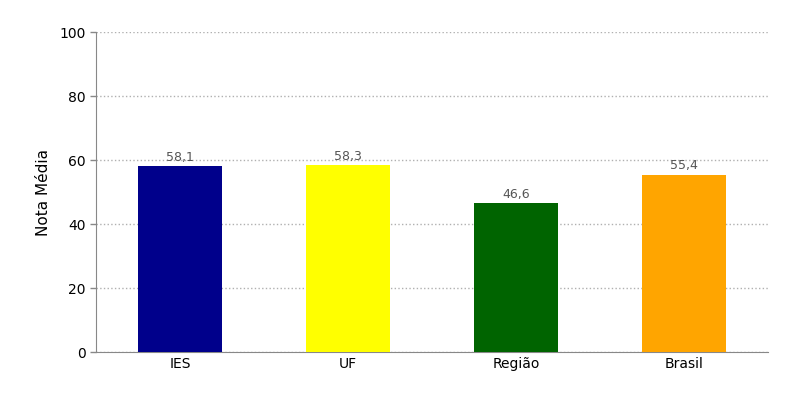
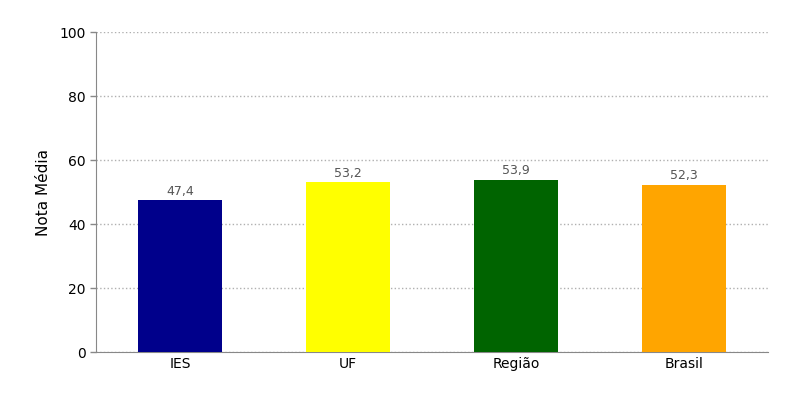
IES: 58,1 -> 47,4
UF: 58,3 -> 53,2
Região: 46,6 -> 53,9
Brasil: 55,4 -> 52,3
